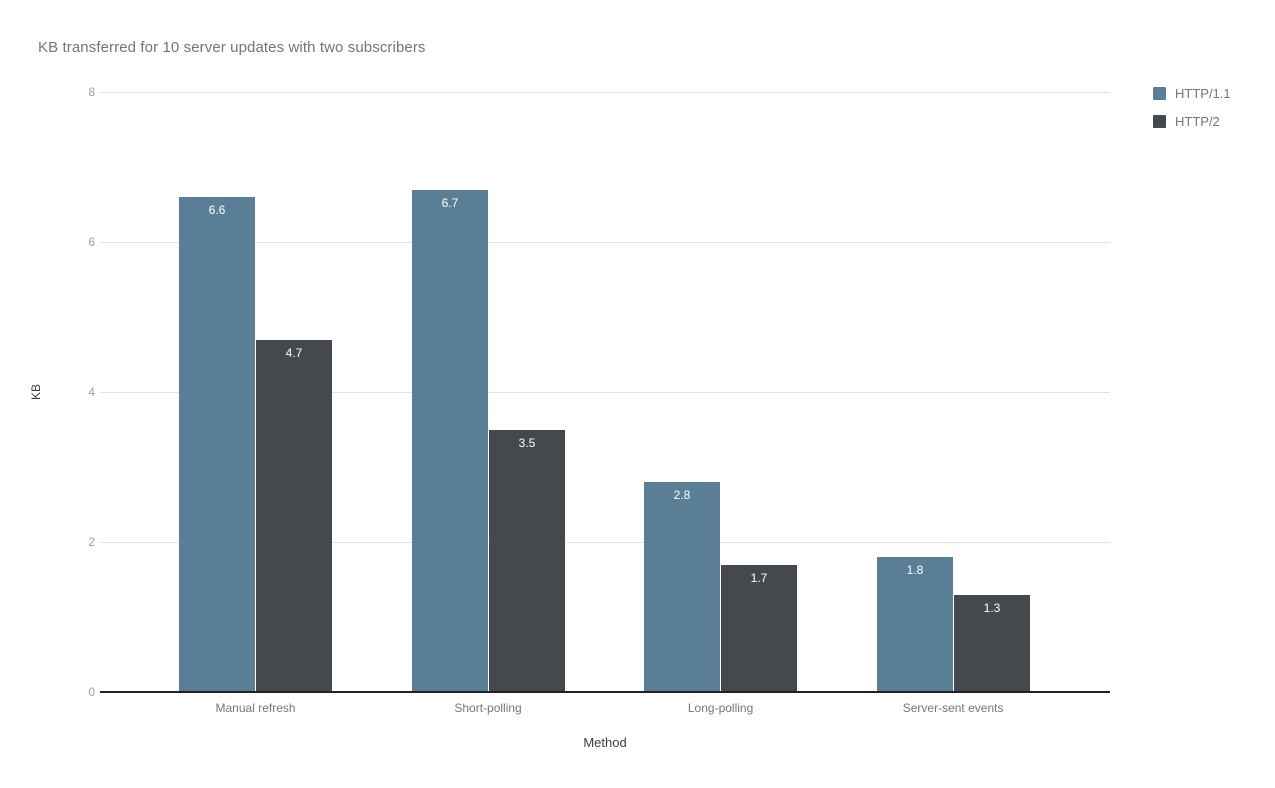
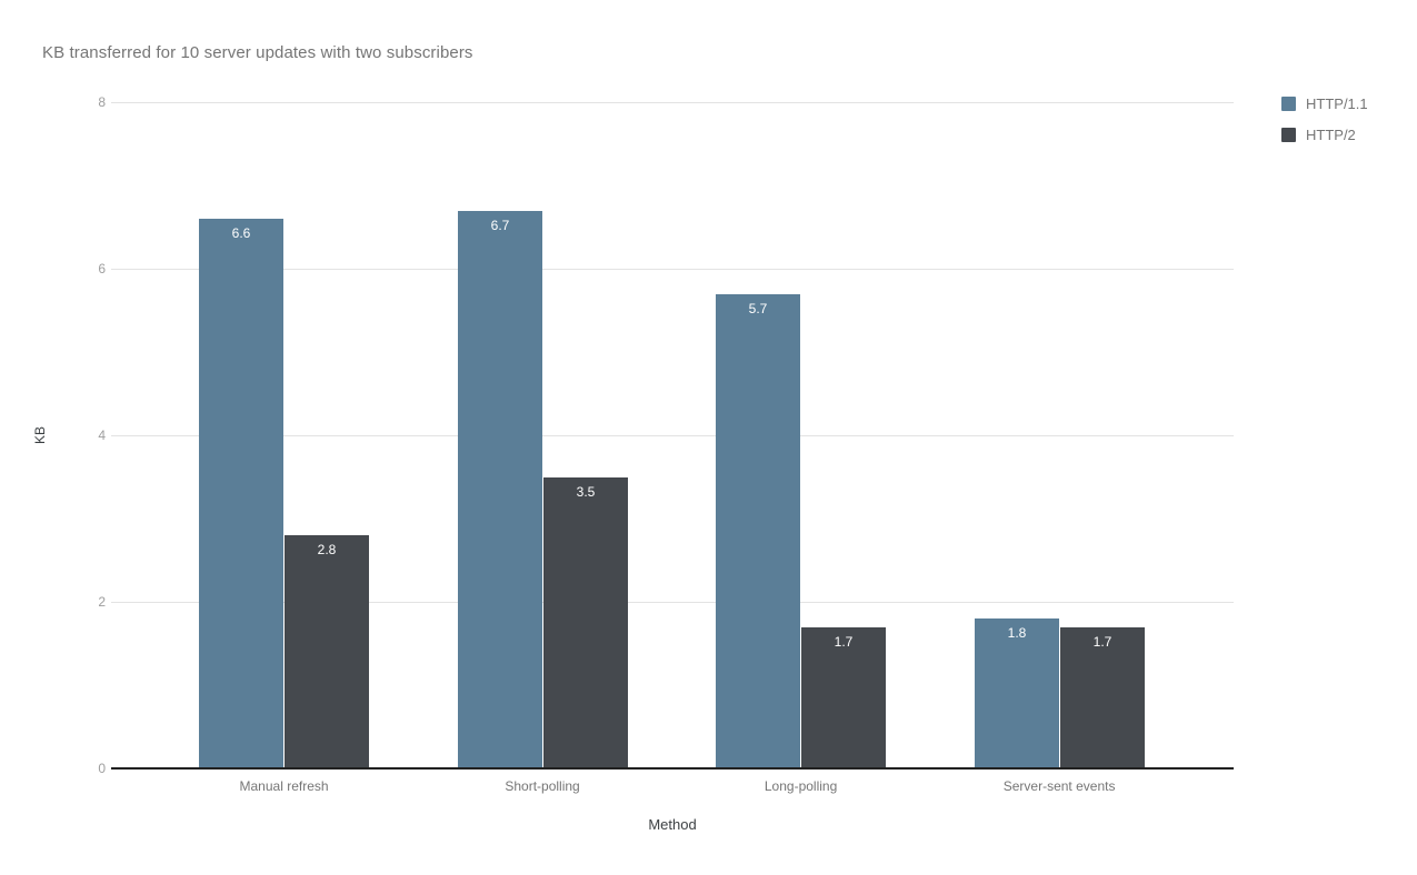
HTTP/2/Manual refresh: 4.7 -> 2.8
HTTP/1.1/Long-polling: 2.8 -> 5.7
HTTP/2/Server-sent events: 1.3 -> 1.7
